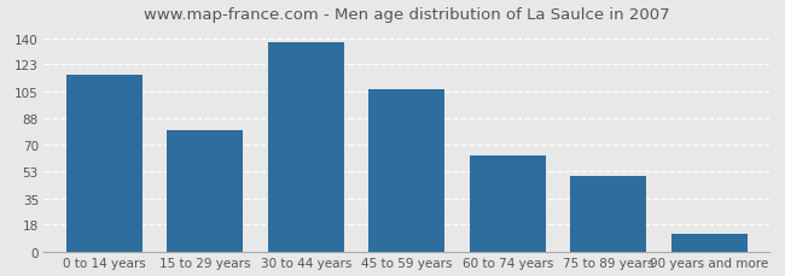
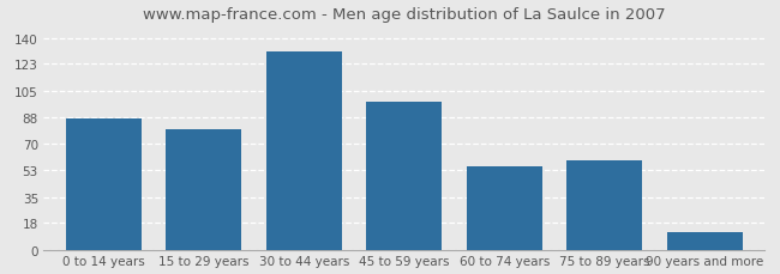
0 to 14 years: 116 -> 87
30 to 44 years: 137 -> 131
45 to 59 years: 107 -> 98
60 to 74 years: 63 -> 55
75 to 89 years: 50 -> 59
